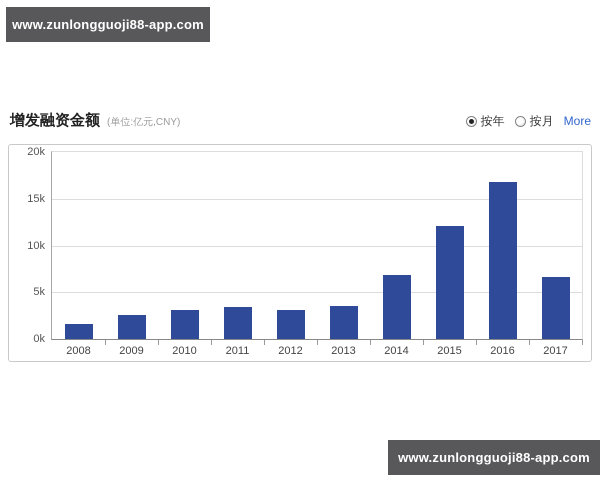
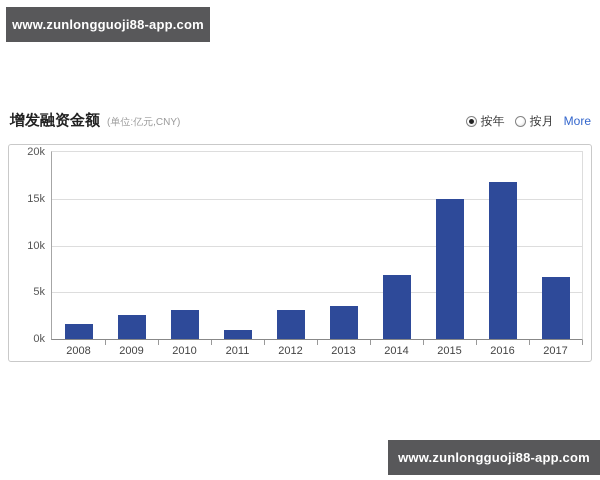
2011: 3k -> 1k
2015: 12k -> 15k
